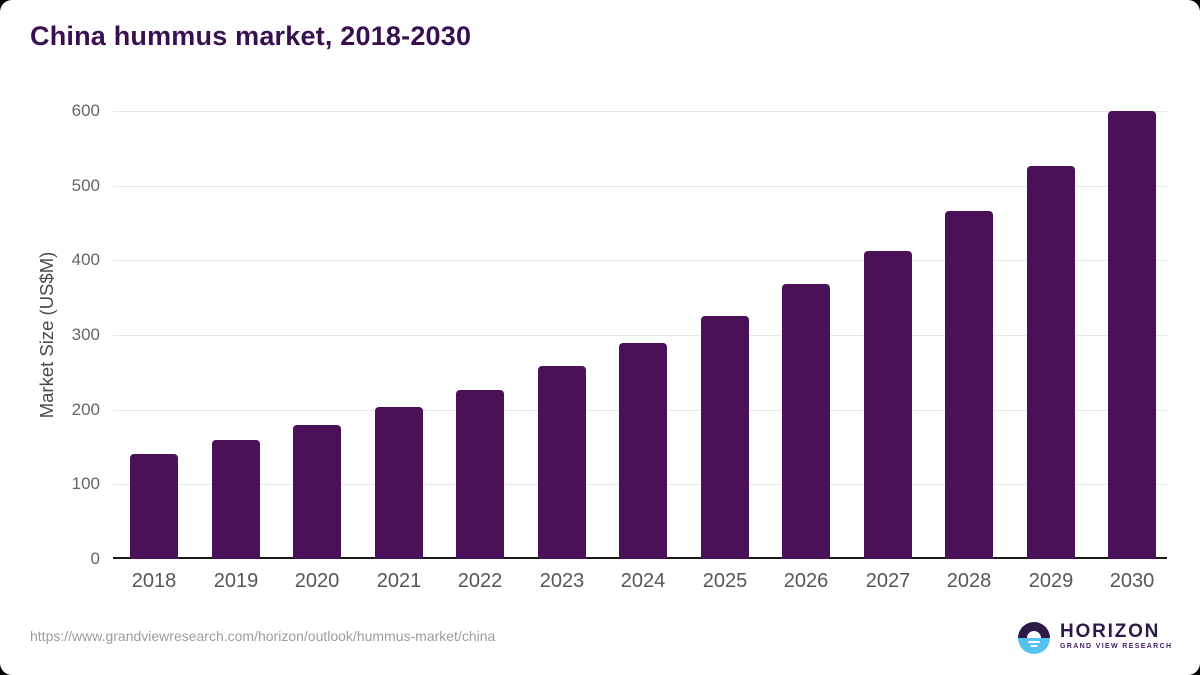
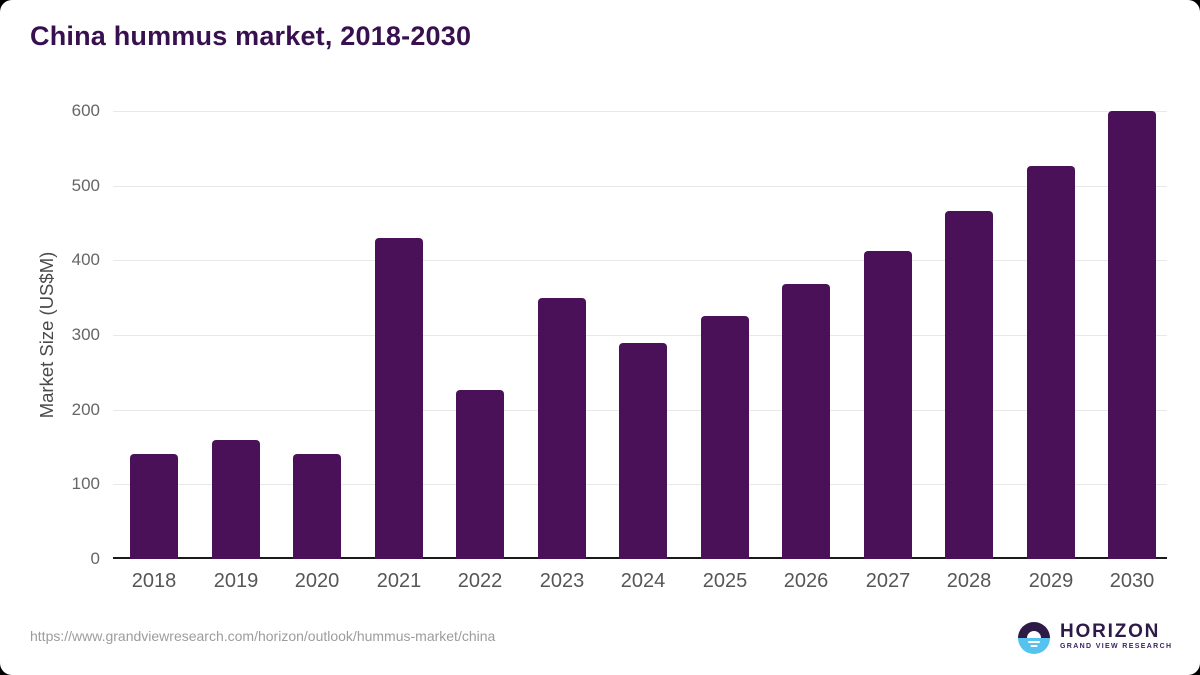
2020: 180 -> 140
2021: 200 -> 430
2023: 260 -> 350
